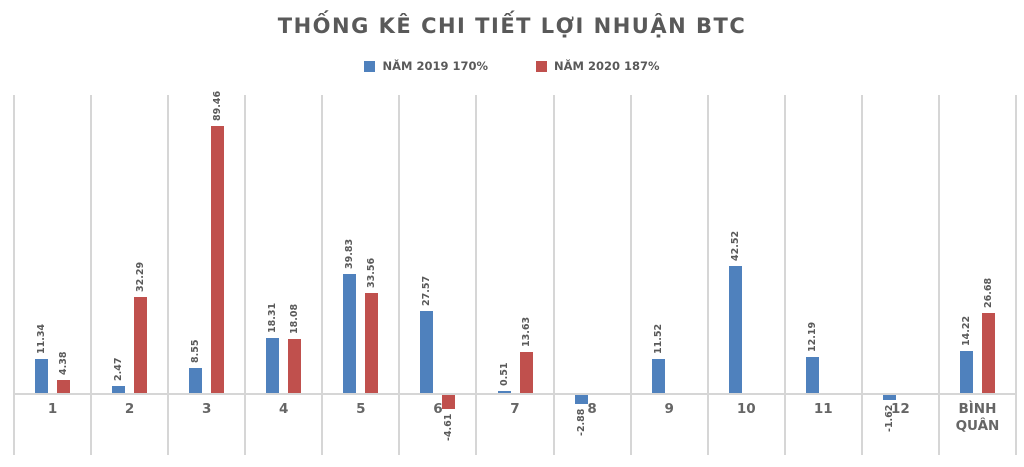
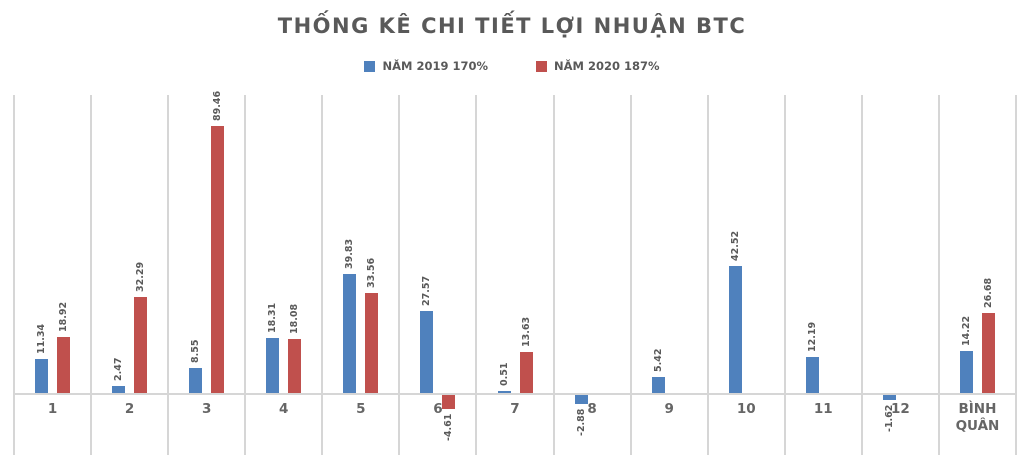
NĂM 2020 187%/1: 4.38 -> 18.92
NĂM 2019 170%/9: 11.52 -> 5.42
